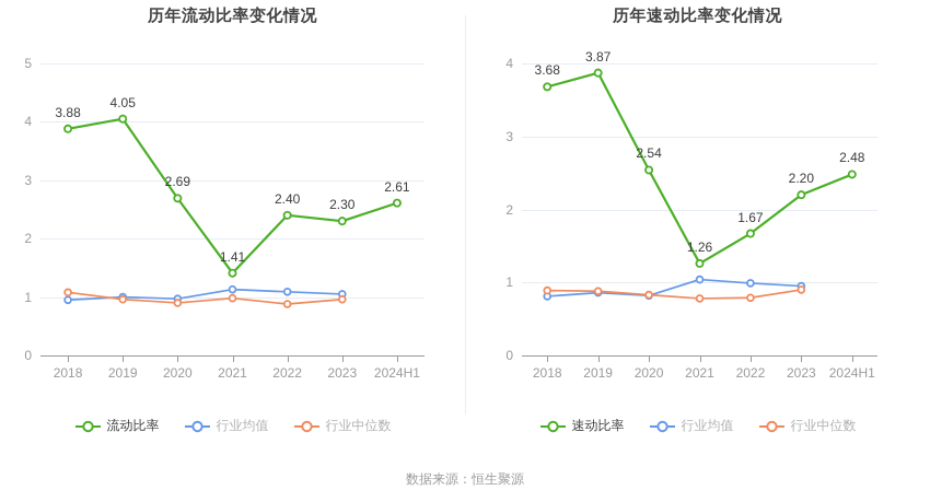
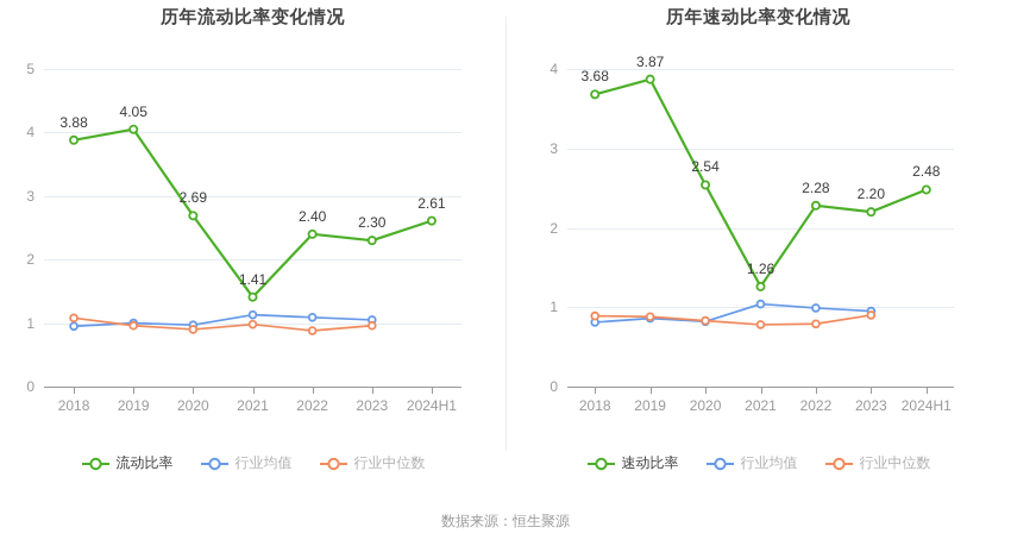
历年速动比率变化情况/速动比率/2022: 1.67 -> 2.28
